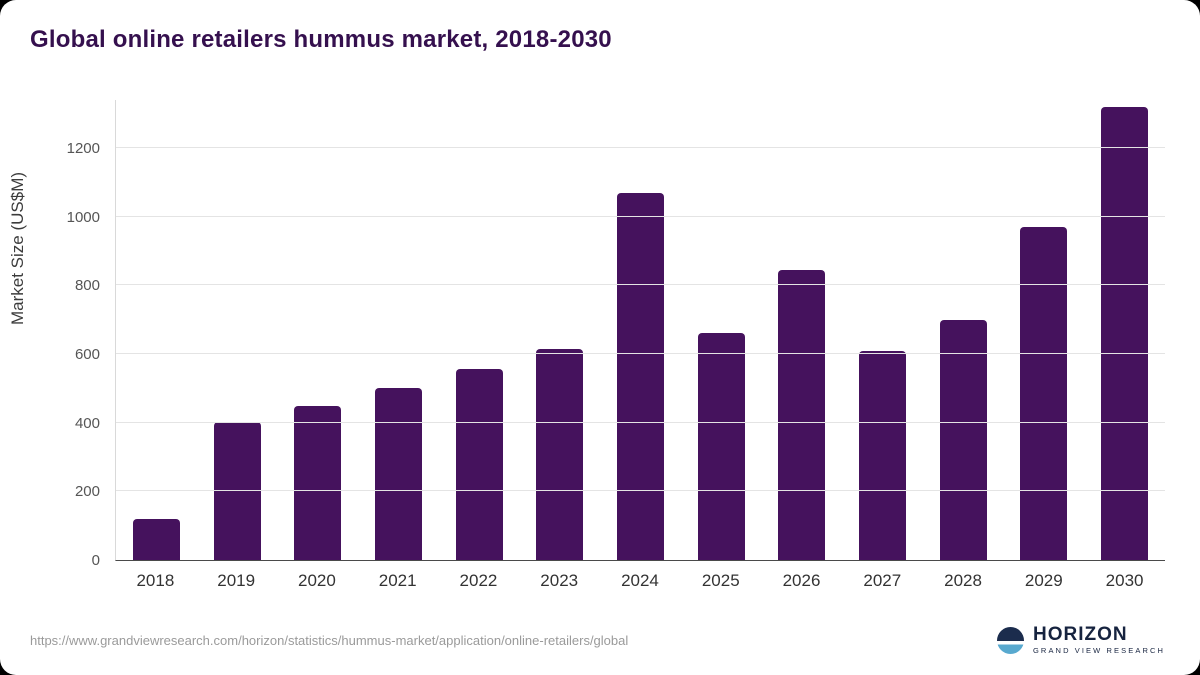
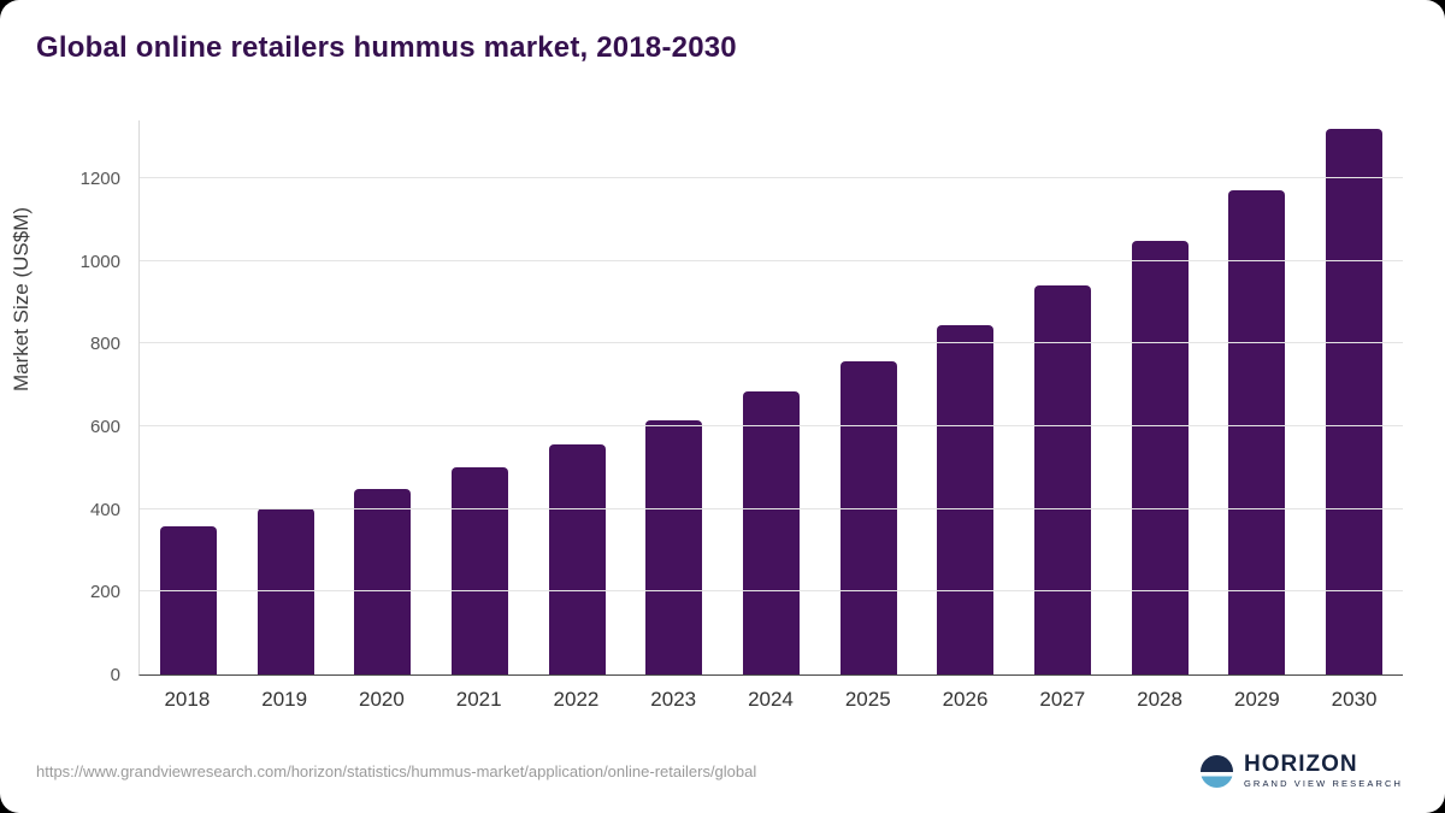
2018: 120 -> 360
2024: 1070 -> 680
2025: 660 -> 760
2027: 610 -> 940
2028: 700 -> 1050
2029: 970 -> 1170
